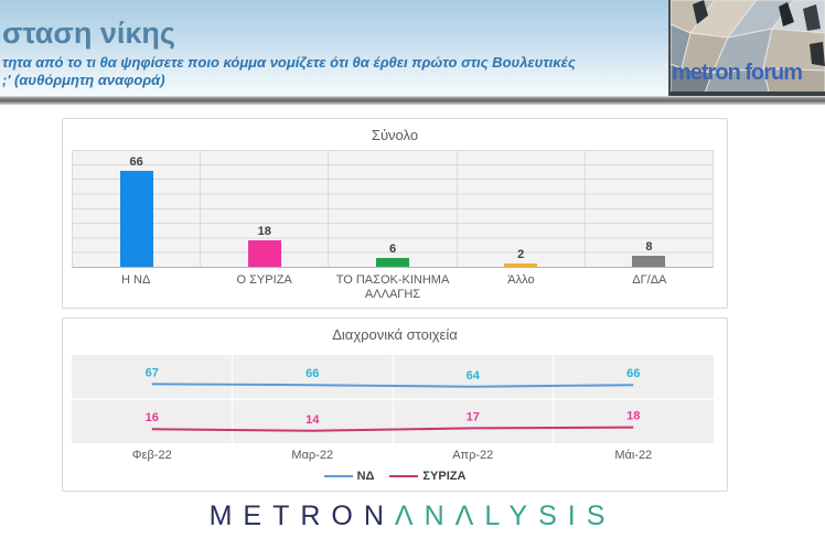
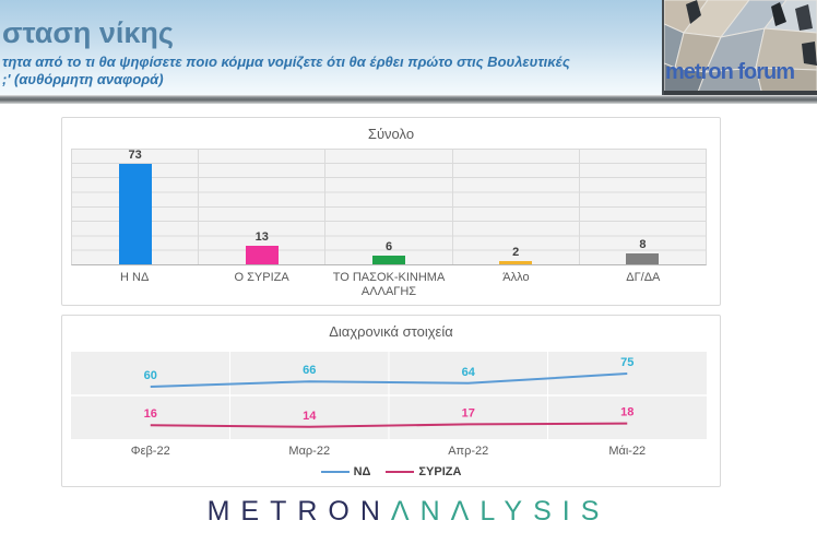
Σύνολο/Η ΝΔ: 66 -> 73
Σύνολο/Ο ΣΥΡΙΖΑ: 18 -> 13
Διαχρονικά στοιχεία/ΝΔ/Φεβ-22: 67 -> 60
Διαχρονικά στοιχεία/ΝΔ/Μάι-22: 66 -> 75
